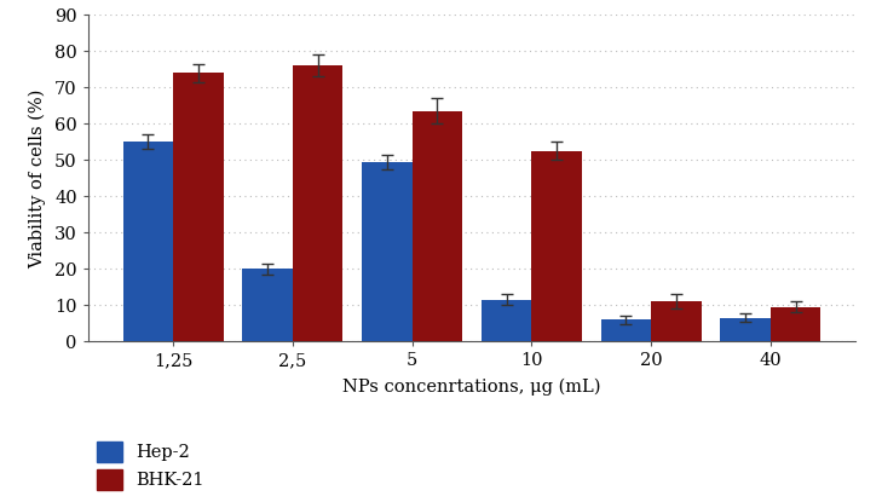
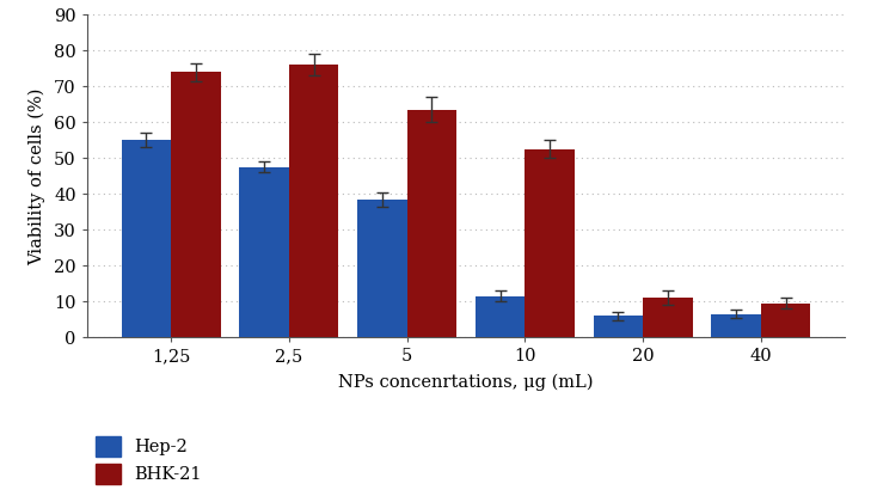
Hep-2/2,5: 20.0 -> 47.5
Hep-2/5: 49.5 -> 38.5
